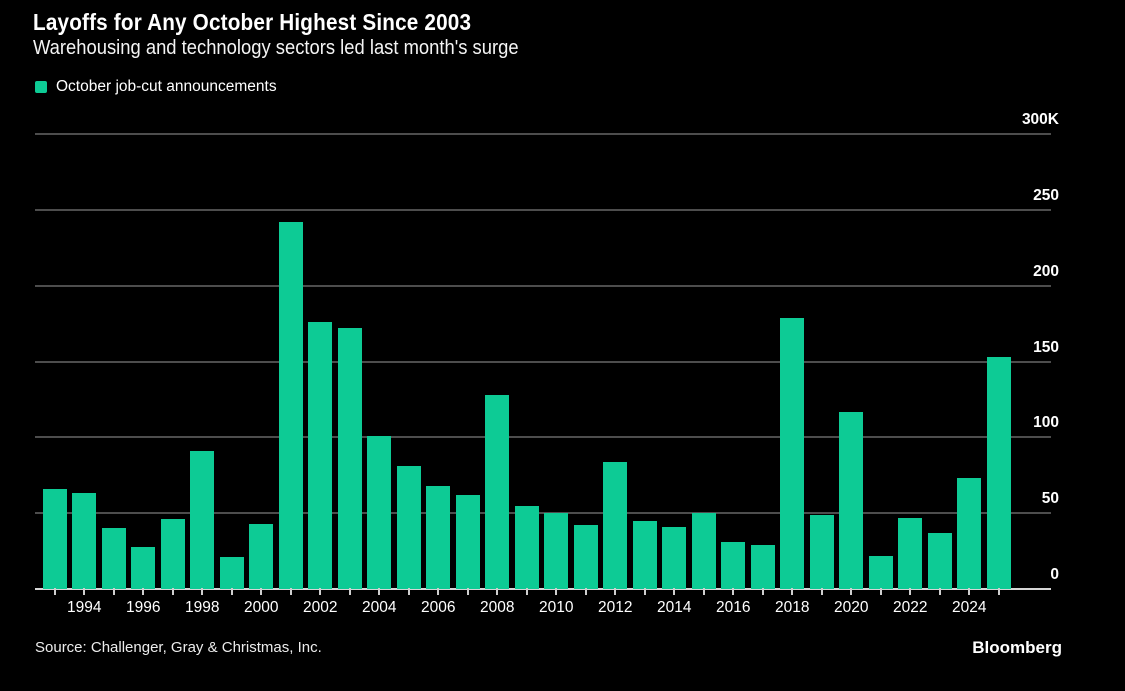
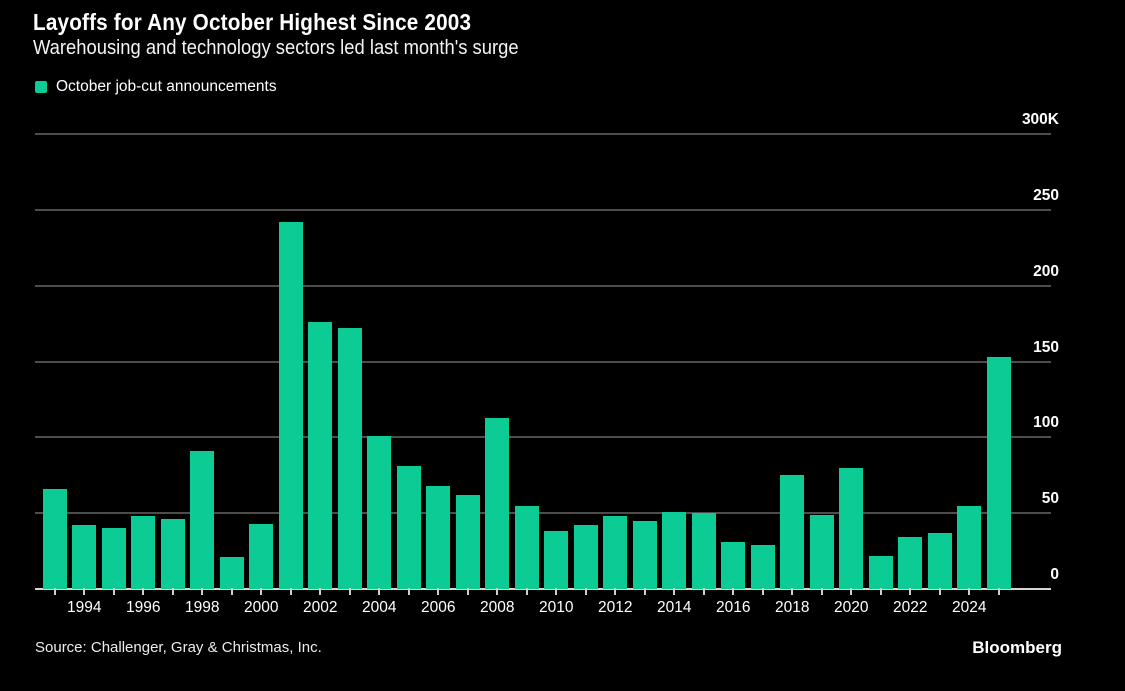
1994: 63K -> 42K
1996: 28K -> 48K
2008: 128K -> 113K
2010: 50K -> 38K
2012: 84K -> 48K
2014: 41K -> 51K
2018: 179K -> 75K
2020: 117K -> 80K
2022: 47K -> 34K
2024: 73K -> 55K
